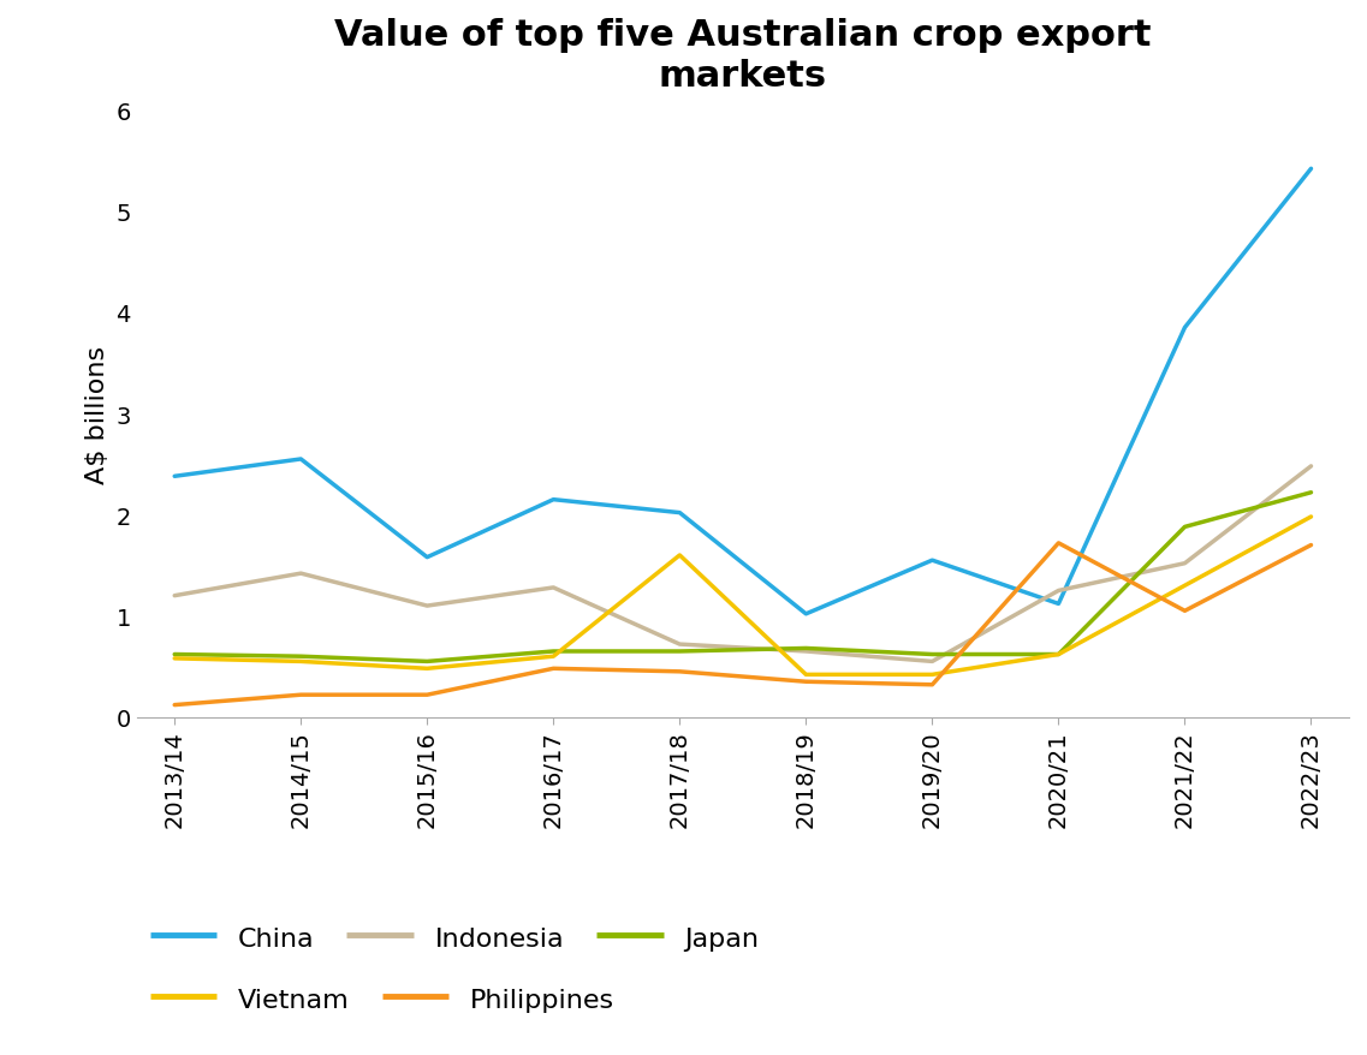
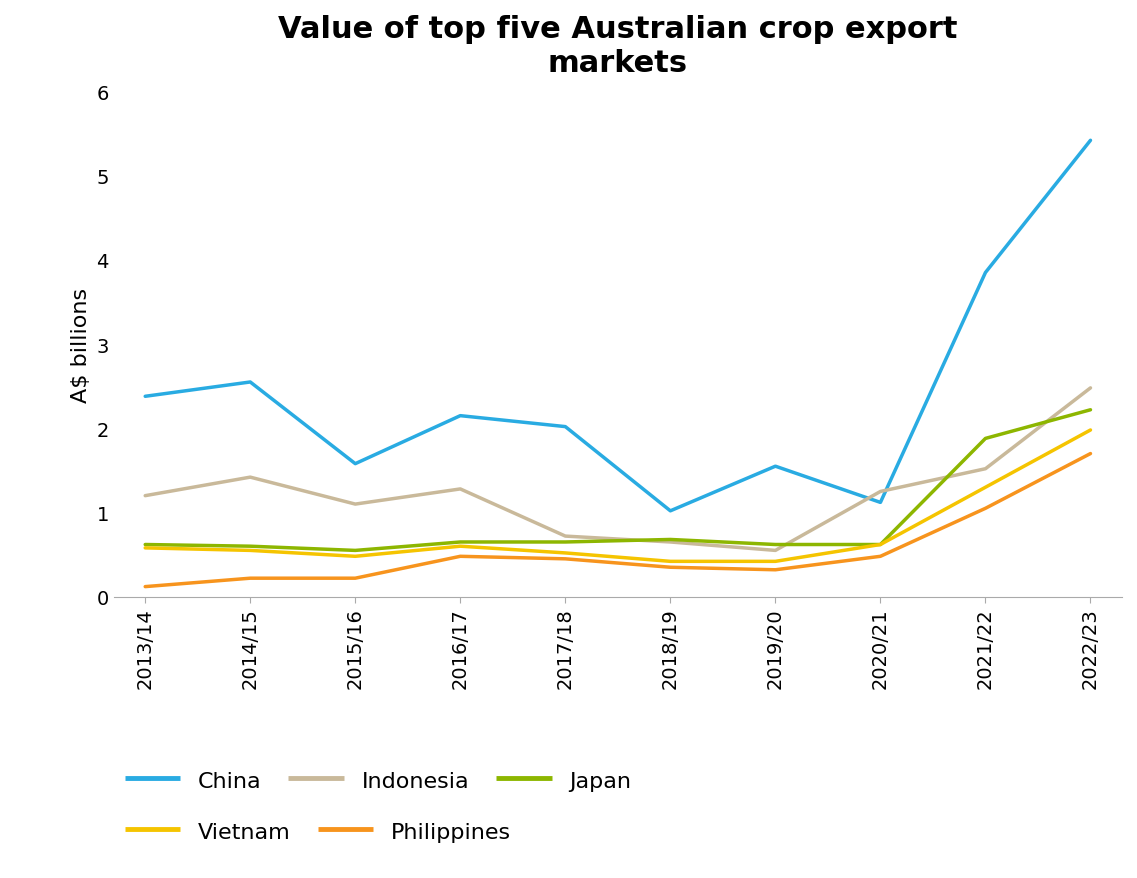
Vietnam/2017/18: 1.60 -> 0.52
Philippines/2020/21: 1.72 -> 0.48
